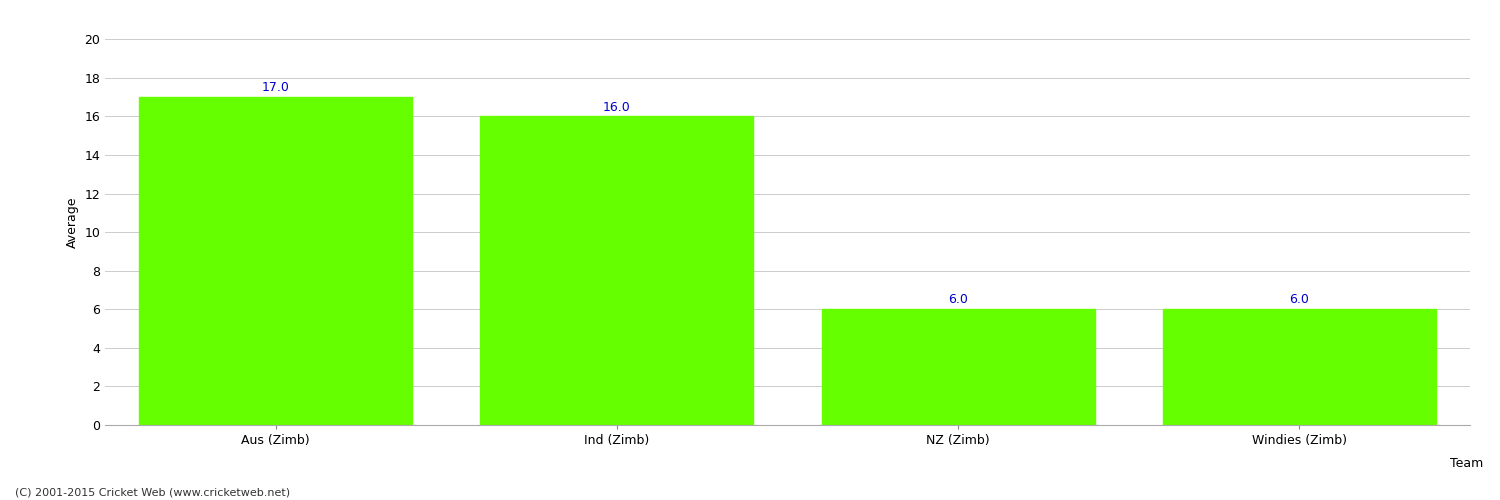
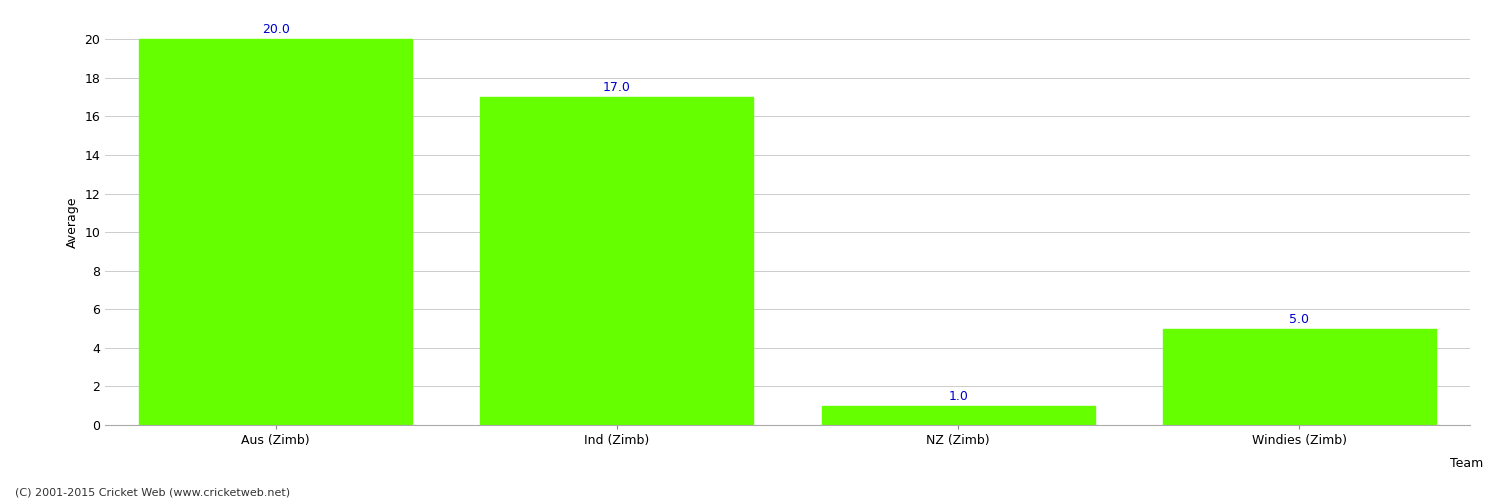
Aus (Zimb): 17.0 -> 20.0
Ind (Zimb): 16.0 -> 17.0
NZ (Zimb): 6.0 -> 1.0
Windies (Zimb): 6.0 -> 5.0
